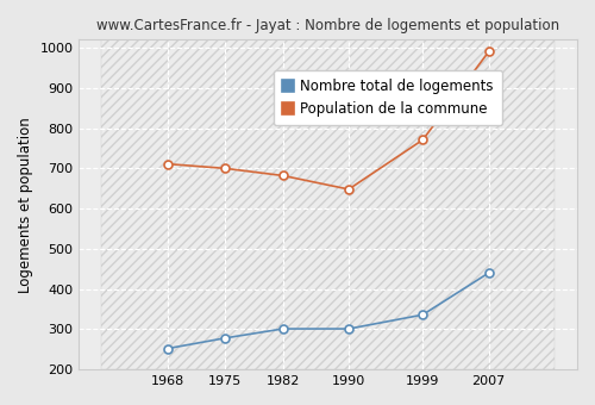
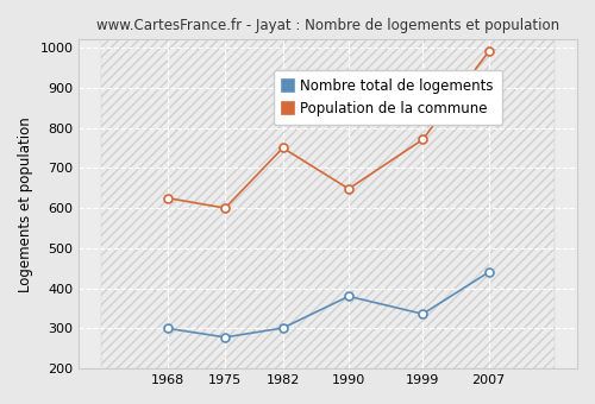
Nombre total de logements/1968: 252 -> 300
Population de la commune/1968: 711 -> 625
Population de la commune/1975: 700 -> 600
Population de la commune/1982: 682 -> 750
Nombre total de logements/1990: 301 -> 380
